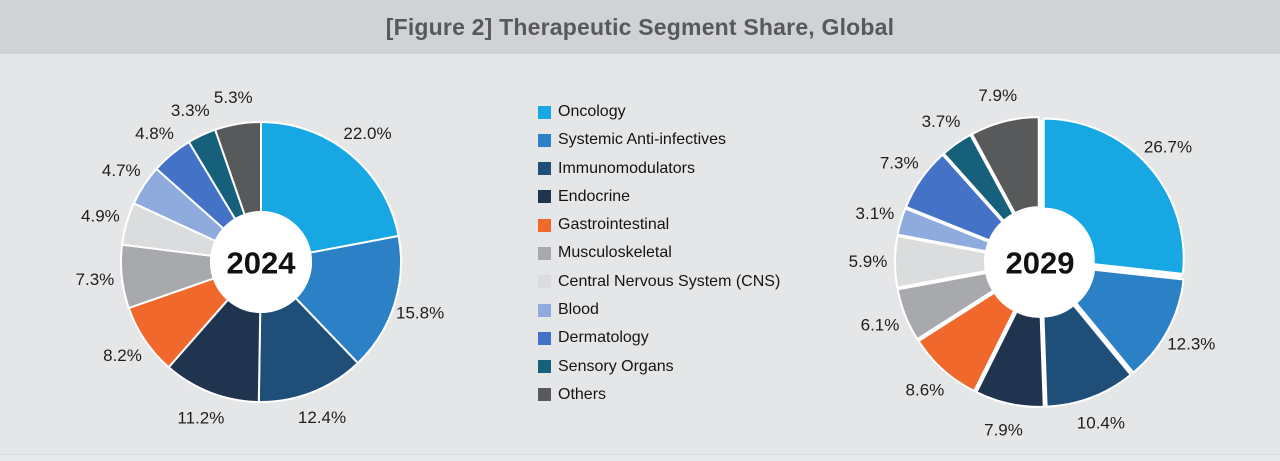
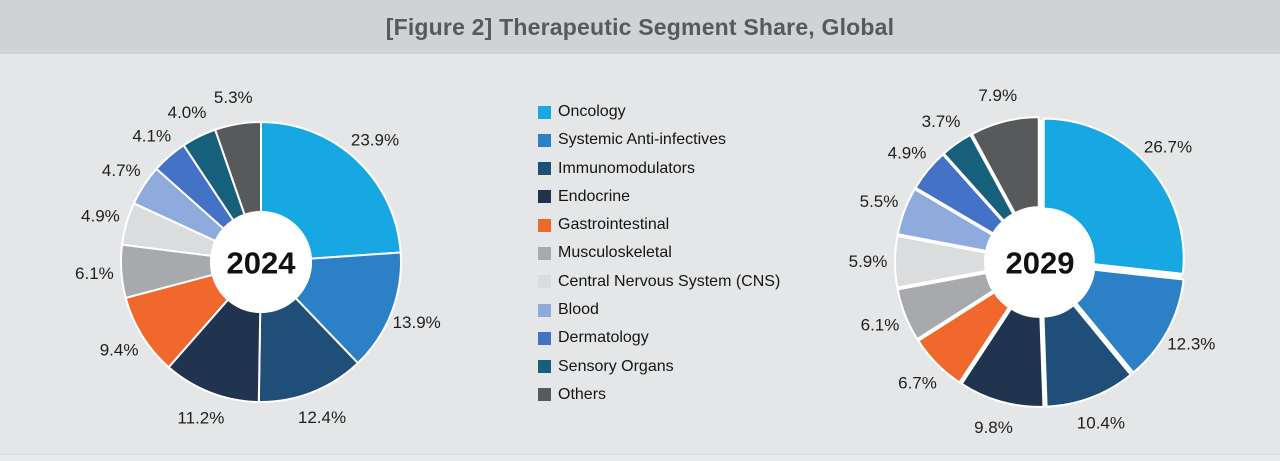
2024/Oncology: 22.0% -> 23.9%
2024/Systemic Anti-infectives: 15.8% -> 13.9%
2029/Endocrine: 7.9% -> 9.8%
2024/Gastrointestinal: 8.2% -> 9.4%
2029/Gastrointestinal: 8.6% -> 6.7%
2024/Musculoskeletal: 7.3% -> 6.1%
2029/Blood: 3.1% -> 5.5%
2024/Dermatology: 4.8% -> 4.1%
2029/Dermatology: 7.3% -> 4.9%
2024/Sensory Organs: 3.3% -> 4.0%
